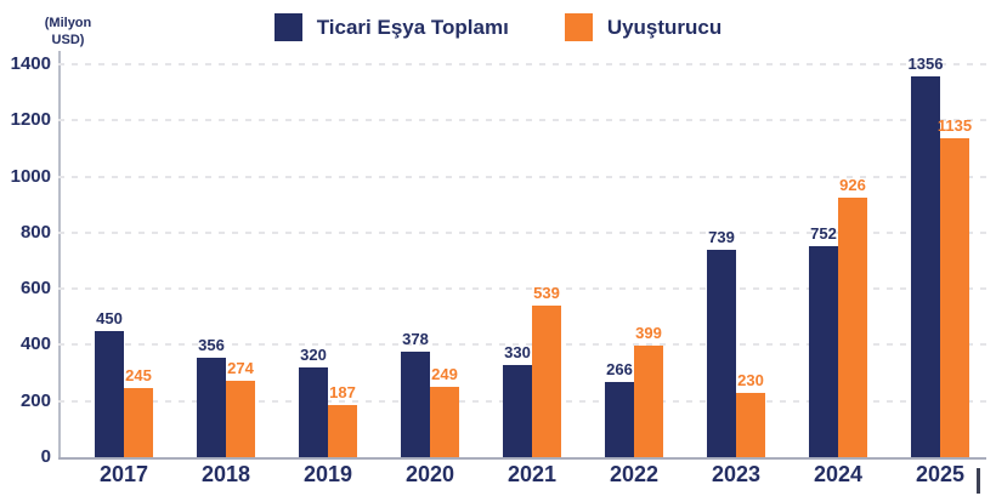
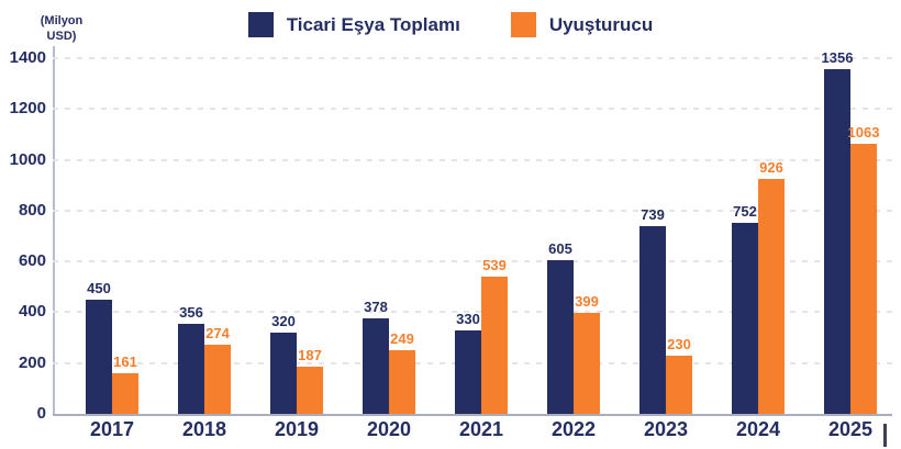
Uyuşturucu/2017: 245 -> 161
Ticari Eşya Toplamı/2022: 266 -> 605
Uyuşturucu/2025: 1135 -> 1063
